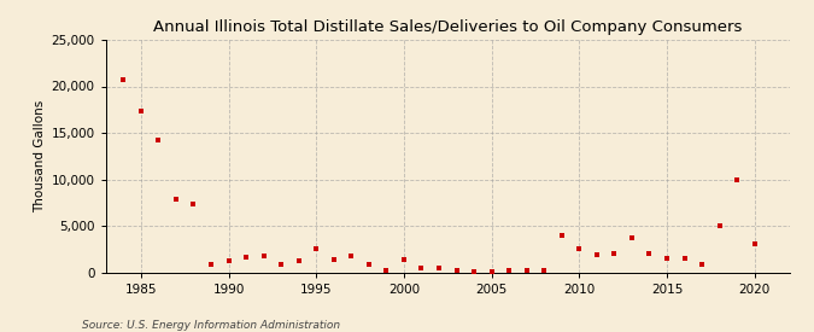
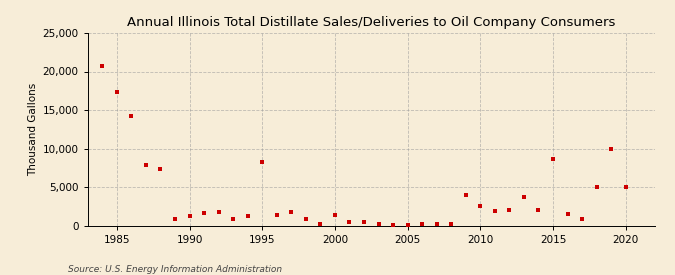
1995: 2,500 -> 8,200
2015: 1,500 -> 8,600
2020: 3,100 -> 5,000
